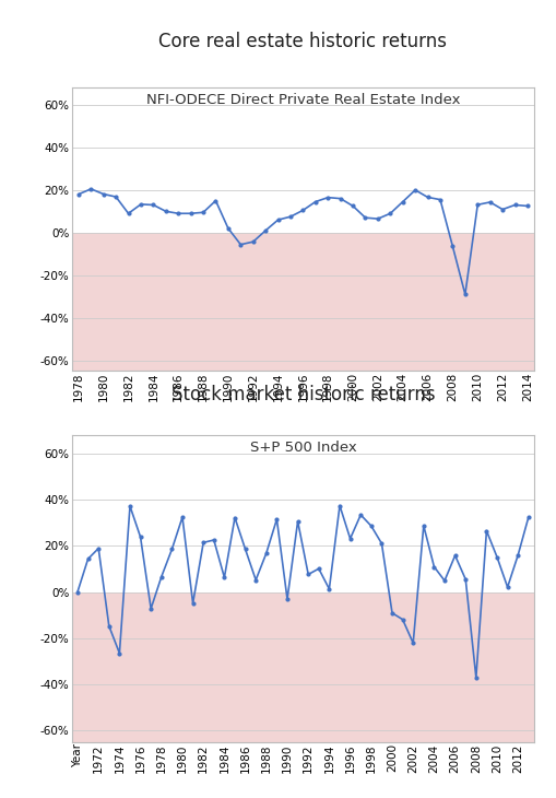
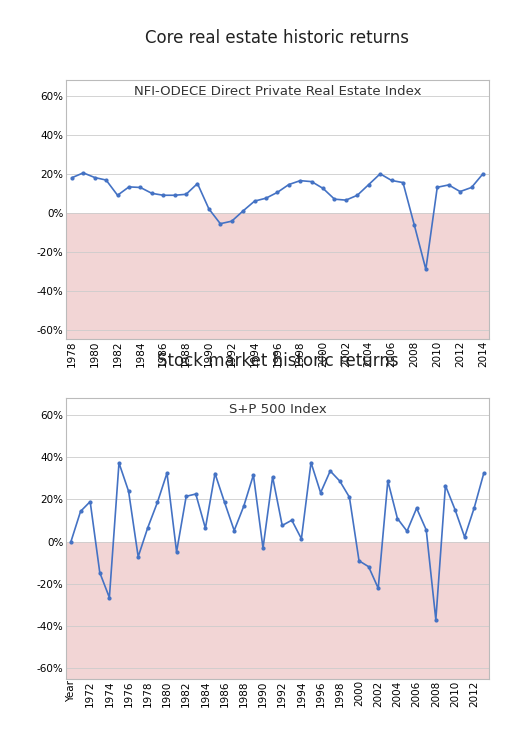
2014: 12% -> 20%
